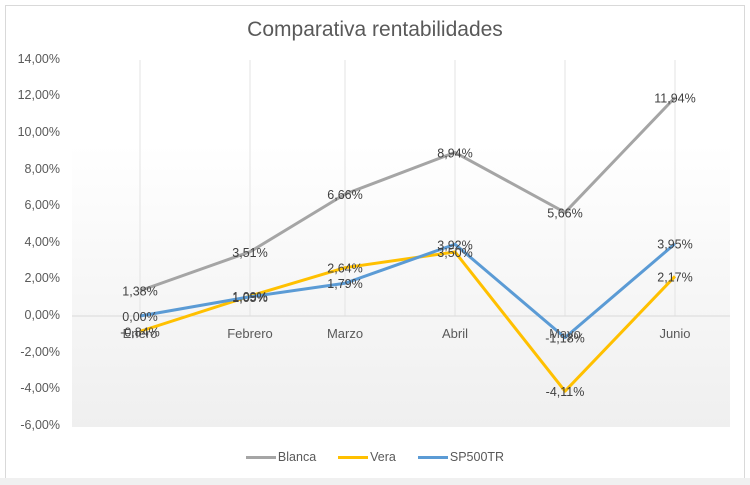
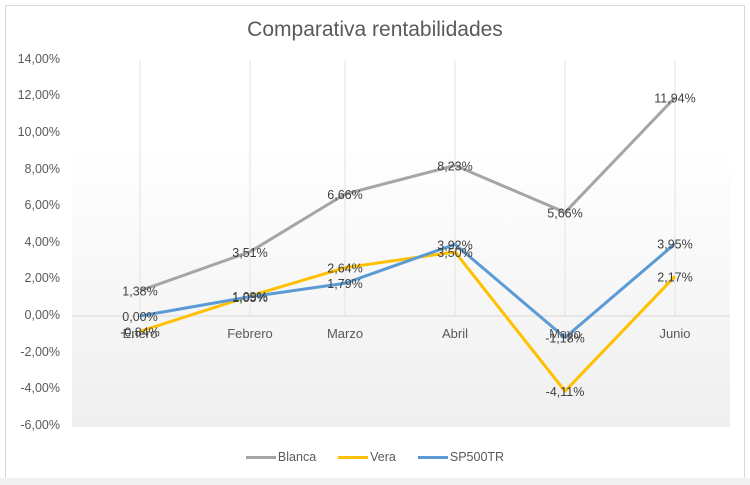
Blanca/Abril: 8,94% -> 8,23%
